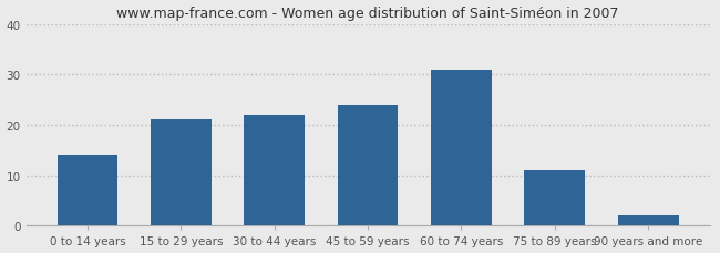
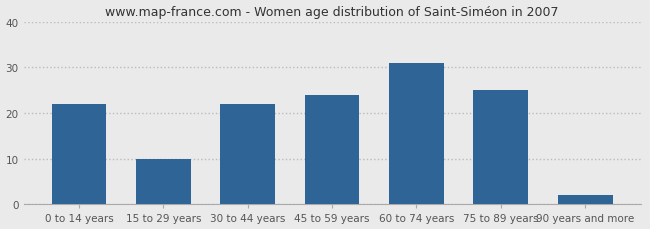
0 to 14 years: 14 -> 22
15 to 29 years: 21 -> 10
75 to 89 years: 11 -> 25
